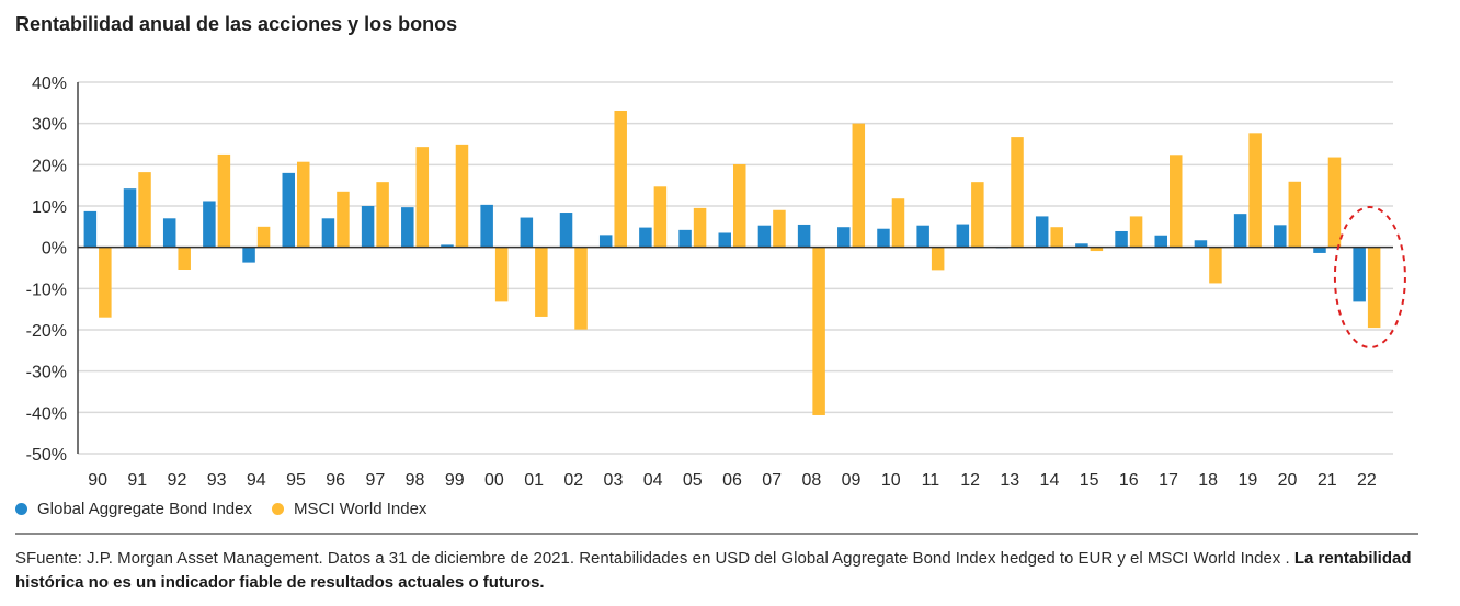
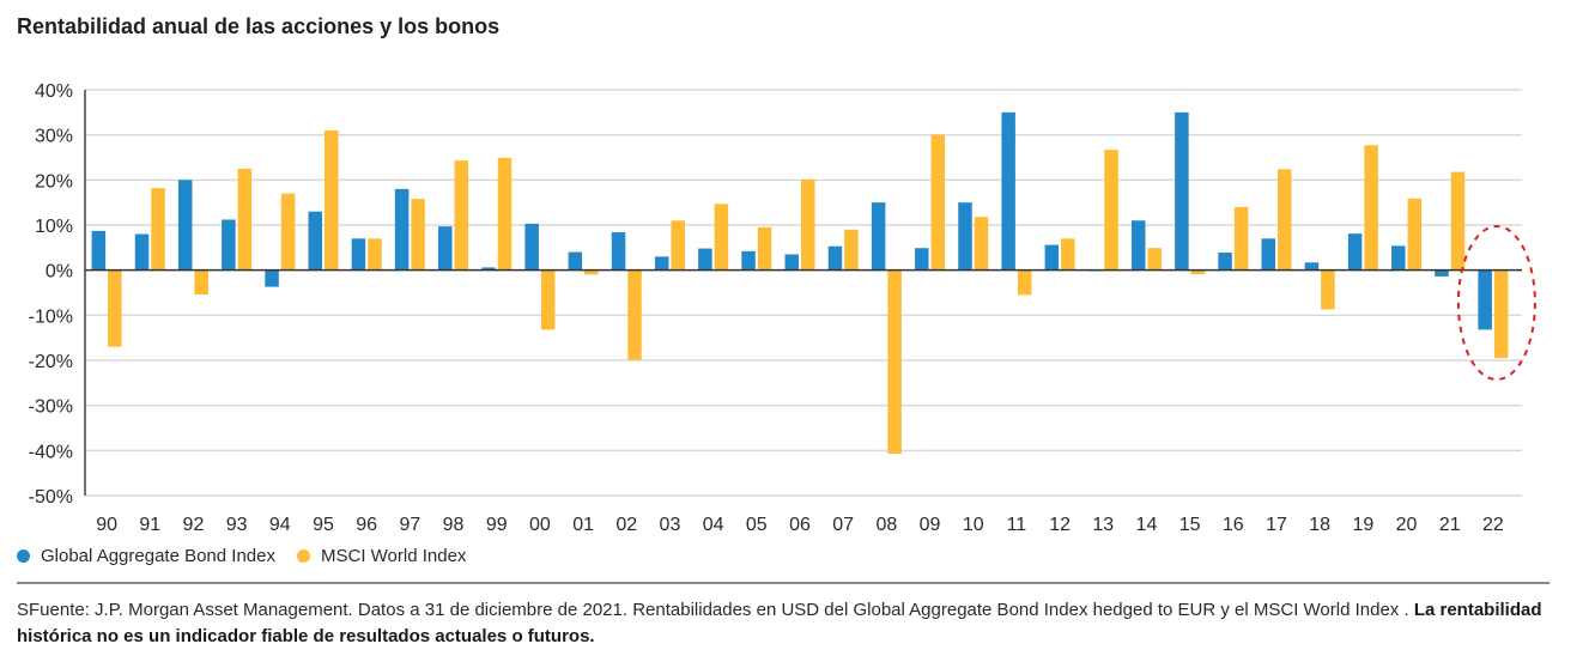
Global Aggregate Bond Index/91: 14% -> 8%
Global Aggregate Bond Index/92: 7% -> 20%
MSCI World Index/94: 5% -> 17%
Global Aggregate Bond Index/95: 18% -> 13%
MSCI World Index/95: 21% -> 31%
MSCI World Index/96: 14% -> 7%
Global Aggregate Bond Index/97: 10% -> 18%
Global Aggregate Bond Index/01: 7% -> 4%
MSCI World Index/01: -17% -> -1%
MSCI World Index/03: 33% -> 11%
Global Aggregate Bond Index/08: 6% -> 15%
Global Aggregate Bond Index/10: 4% -> 15%
Global Aggregate Bond Index/11: 5% -> 35%
MSCI World Index/12: 16% -> 7%
Global Aggregate Bond Index/14: 8% -> 11%
Global Aggregate Bond Index/15: 1% -> 35%
MSCI World Index/16: 8% -> 14%
Global Aggregate Bond Index/17: 3% -> 7%
